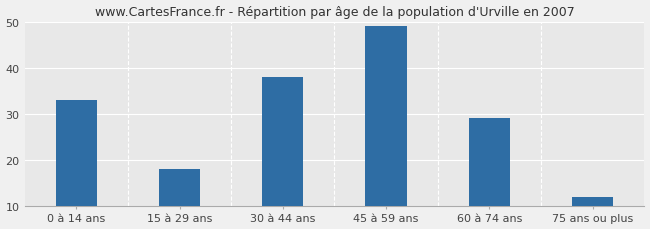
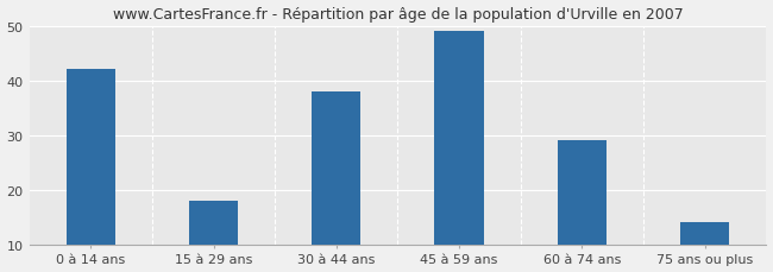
0 à 14 ans: 33 -> 42
75 ans ou plus: 12 -> 14
